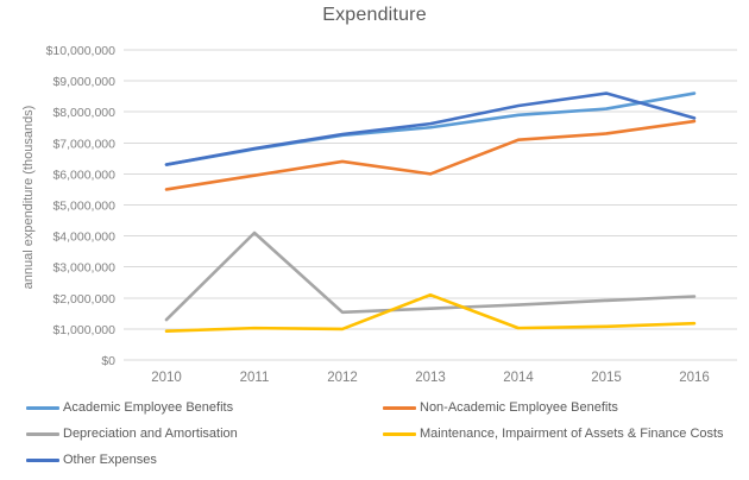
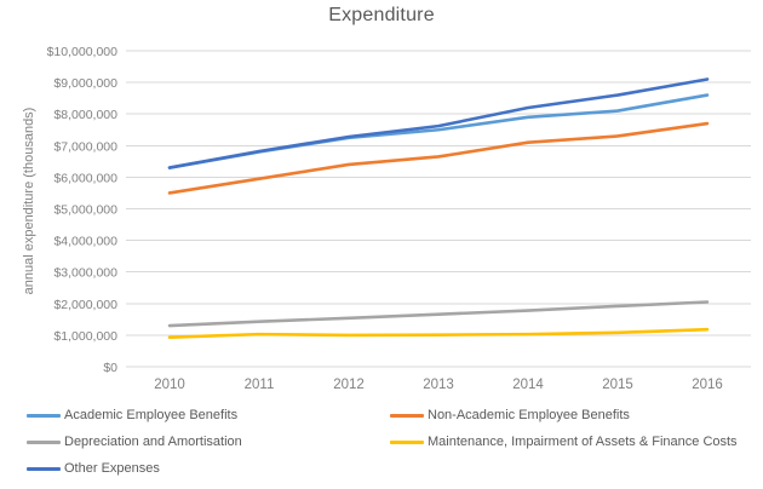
Depreciation and Amortisation/2011: $4100000 -> $1400000
Non-Academic Employee Benefits/2013: $6000000 -> $6600000
Maintenance, Impairment of Assets & Finance Costs/2013: $2100000 -> $1000000
Other Expenses/2016: $7800000 -> $9100000
